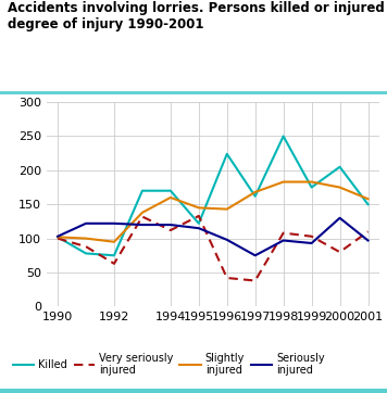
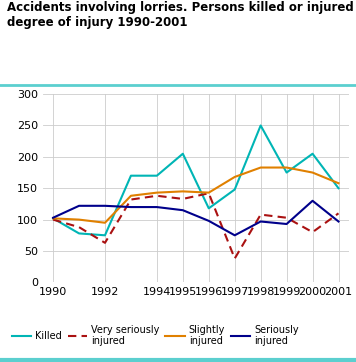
Very seriously injured/1994: 112 -> 138
Slightly injured/1994: 160 -> 143
Killed/1995: 122 -> 205
Killed/1996: 224 -> 118
Very seriously injured/1996: 42 -> 142
Killed/1997: 162 -> 148
